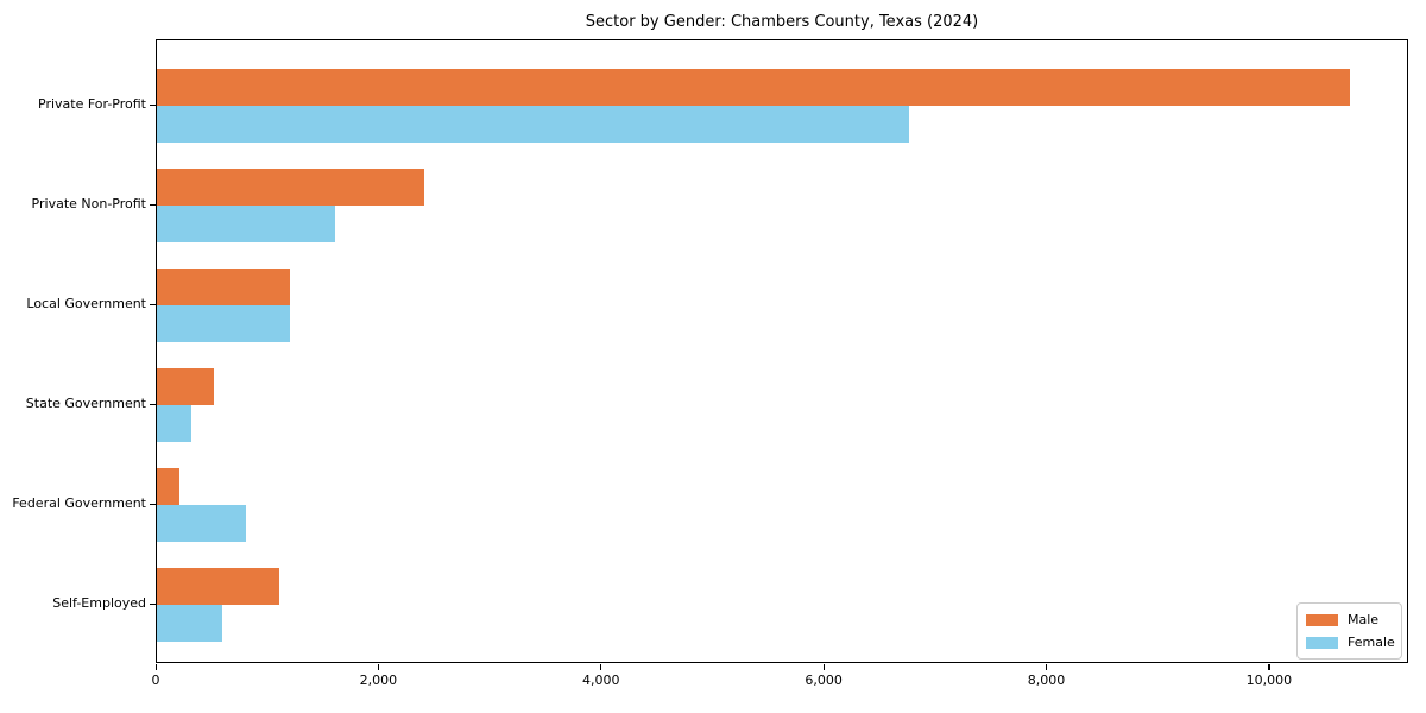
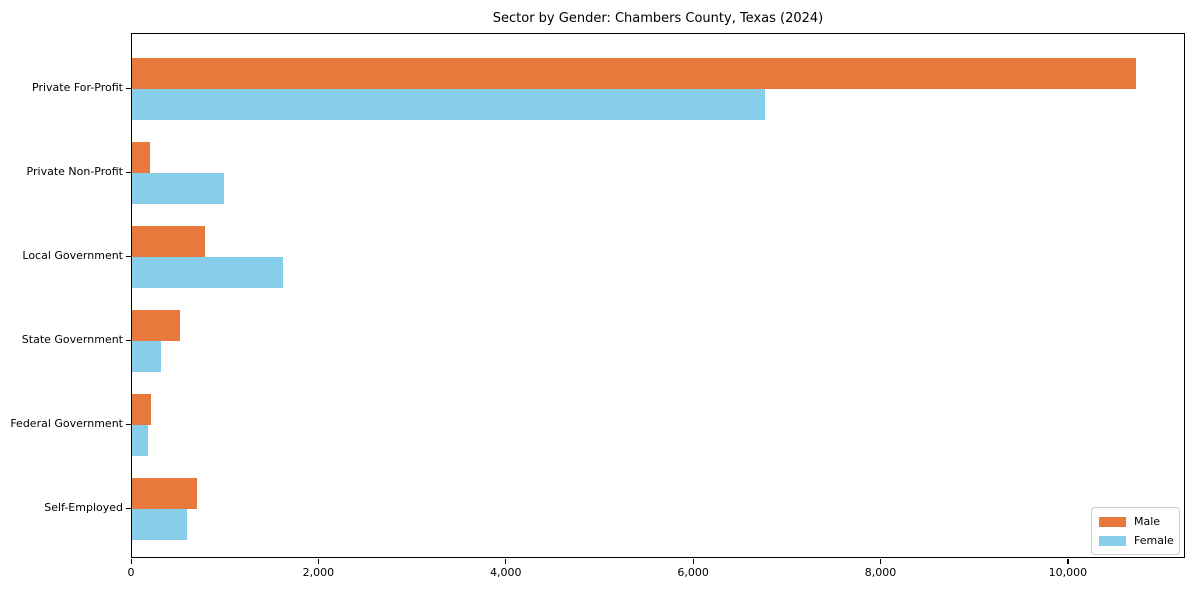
Male/Private Non-Profit: 2400 -> 200
Female/Private Non-Profit: 1600 -> 1000
Male/Local Government: 1200 -> 800
Female/Local Government: 1200 -> 1600
Female/Federal Government: 800 -> 200
Male/Self-Employed: 1100 -> 700
